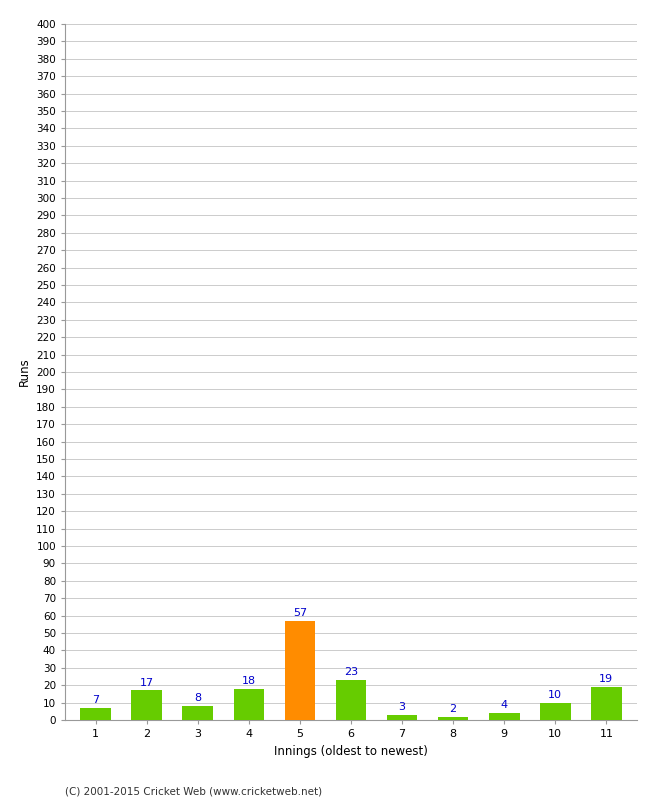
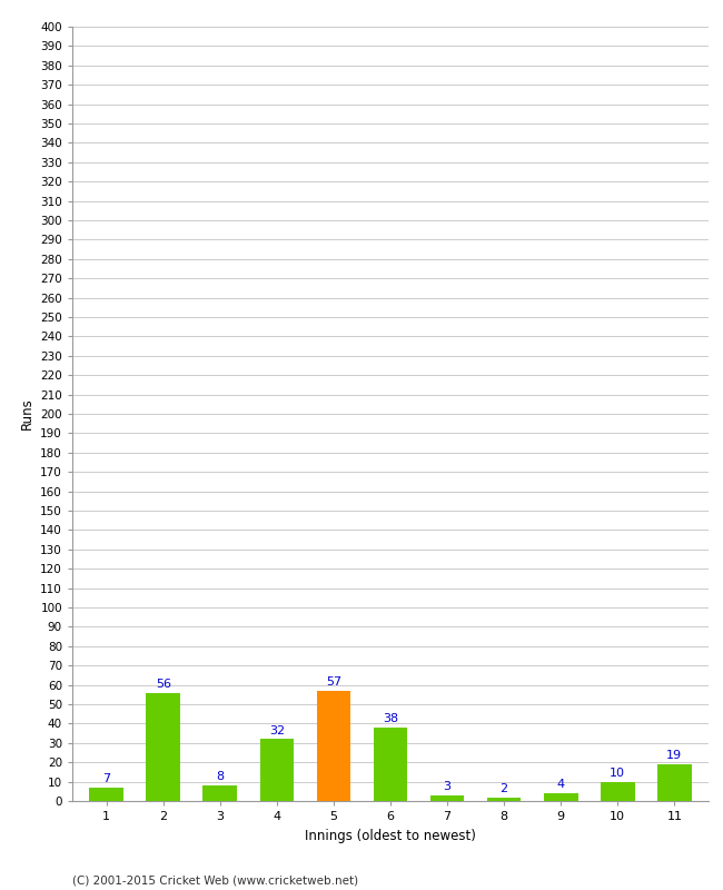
2: 17 -> 56
4: 18 -> 32
6: 23 -> 38
